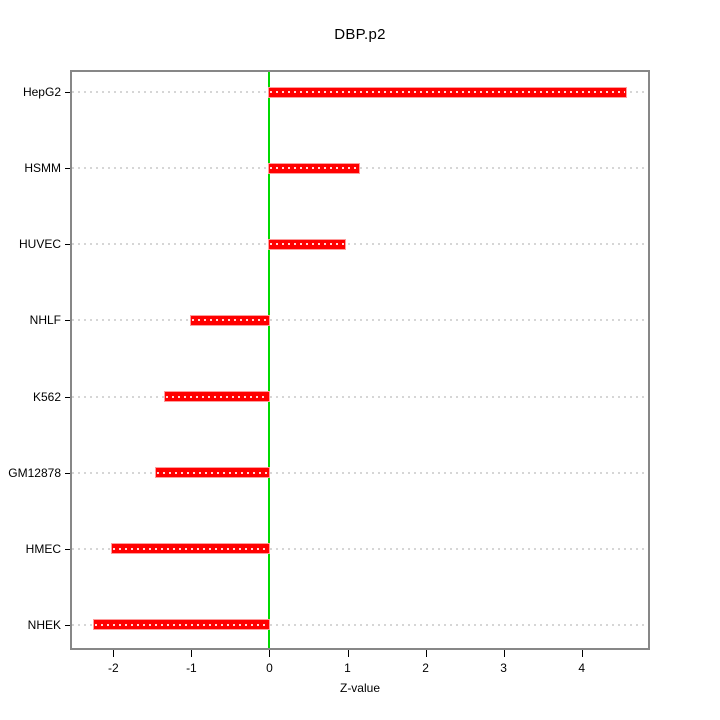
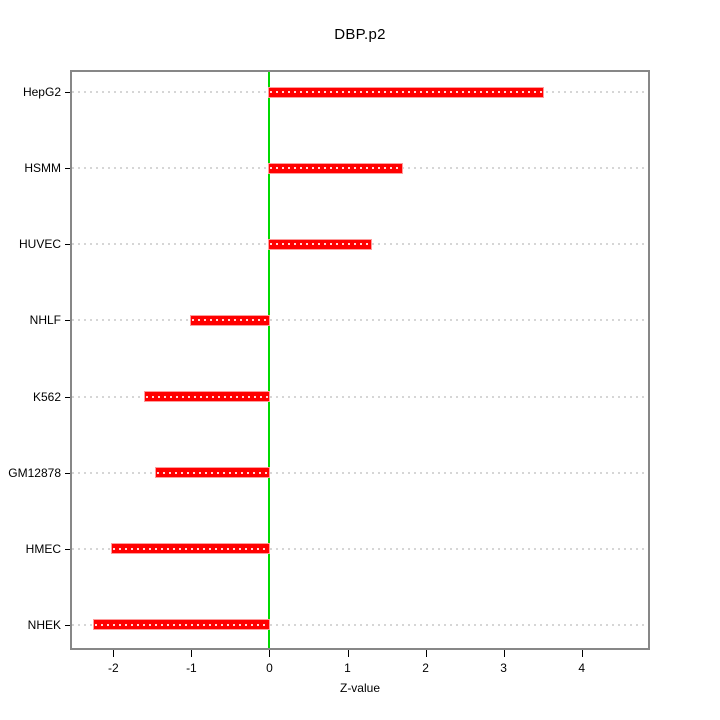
HepG2: 4.6 -> 3.5
HSMM: 1.1 -> 1.7
HUVEC: 1.0 -> 1.3
K562: -1.3 -> -1.6
